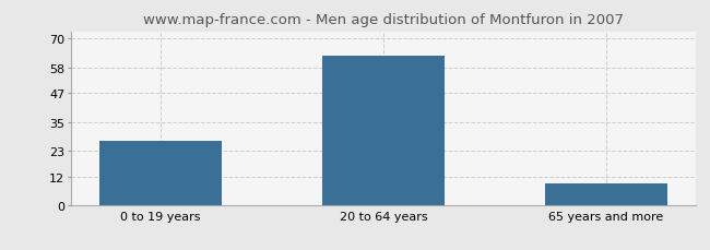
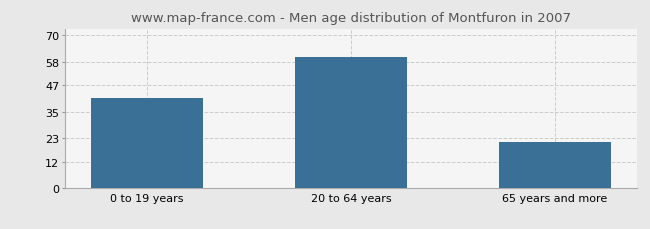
0 to 19 years: 27 -> 41
20 to 64 years: 63 -> 60
65 years and more: 9 -> 21
